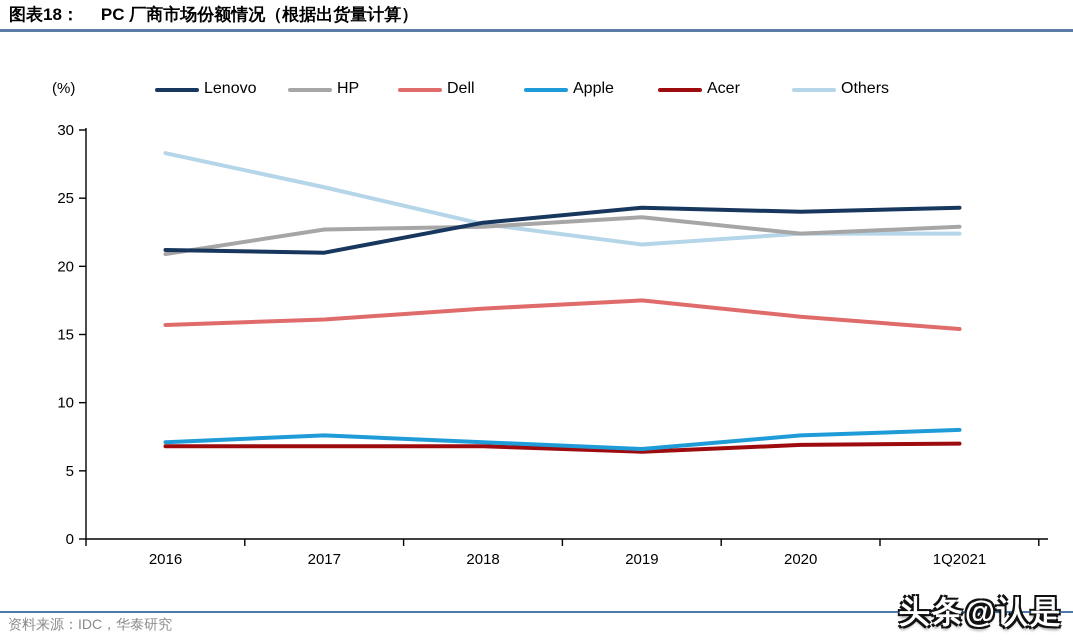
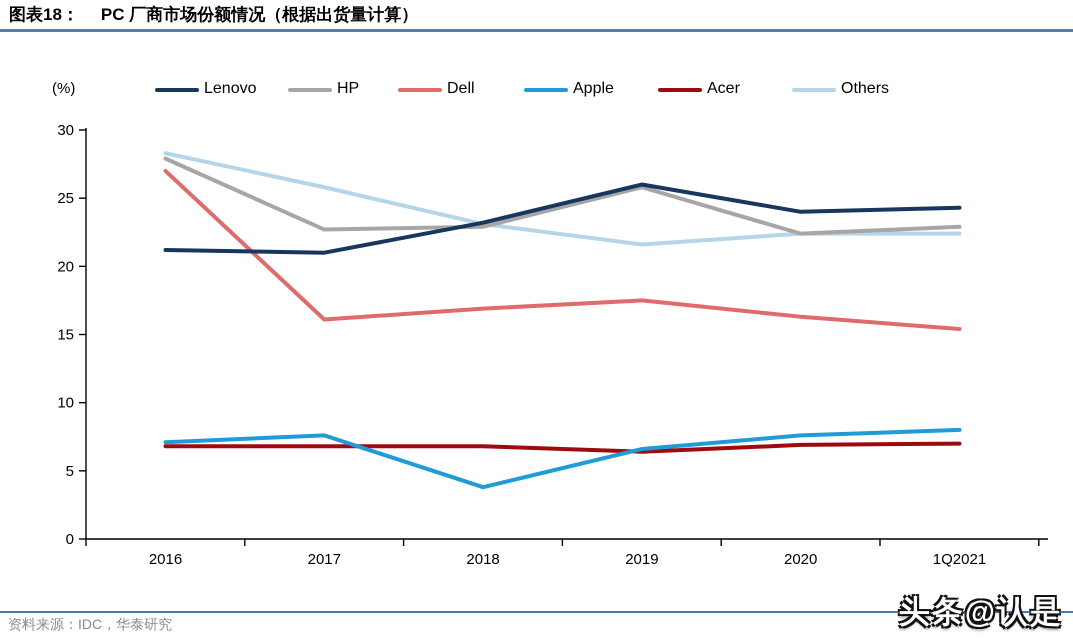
HP/2016: 20.9 -> 27.9
Dell/2016: 15.7 -> 27.0
Apple/2018: 7.1 -> 3.8
Lenovo/2019: 24.3 -> 26.0
HP/2019: 23.6 -> 25.8
